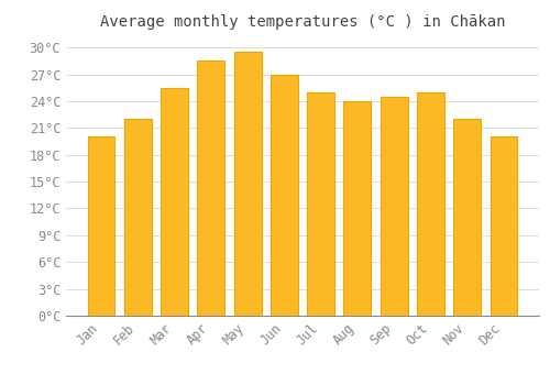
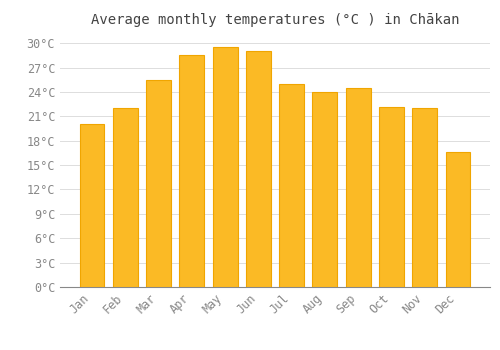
Jun: 27.0°C -> 29.0°C
Oct: 25.0°C -> 22.2°C
Dec: 20.0°C -> 16.6°C
